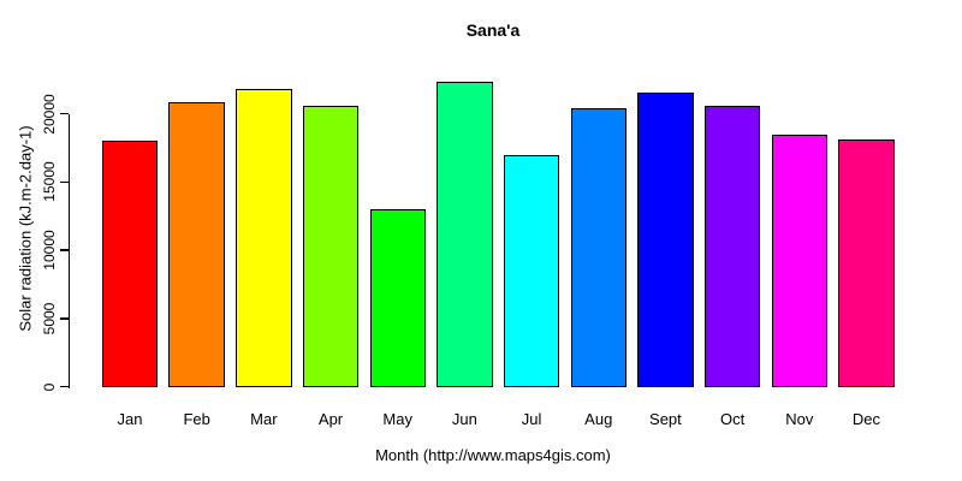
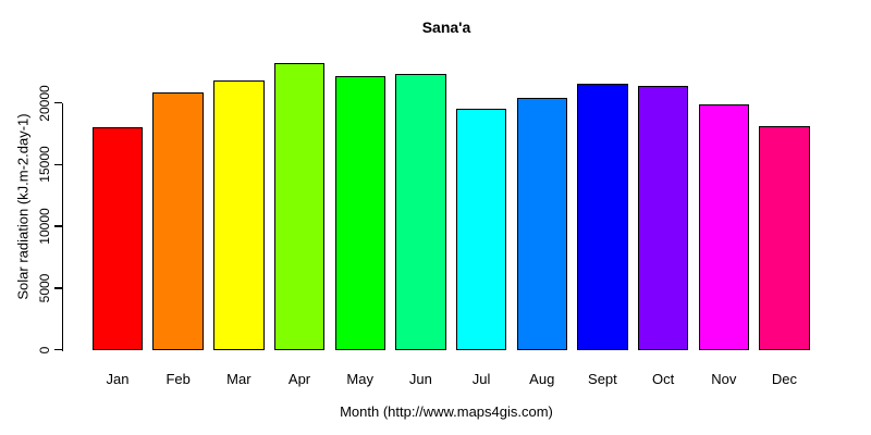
Apr: 20600 -> 23200
May: 13000 -> 22200
Jul: 17000 -> 19500
Oct: 20600 -> 21400
Nov: 18500 -> 19900
